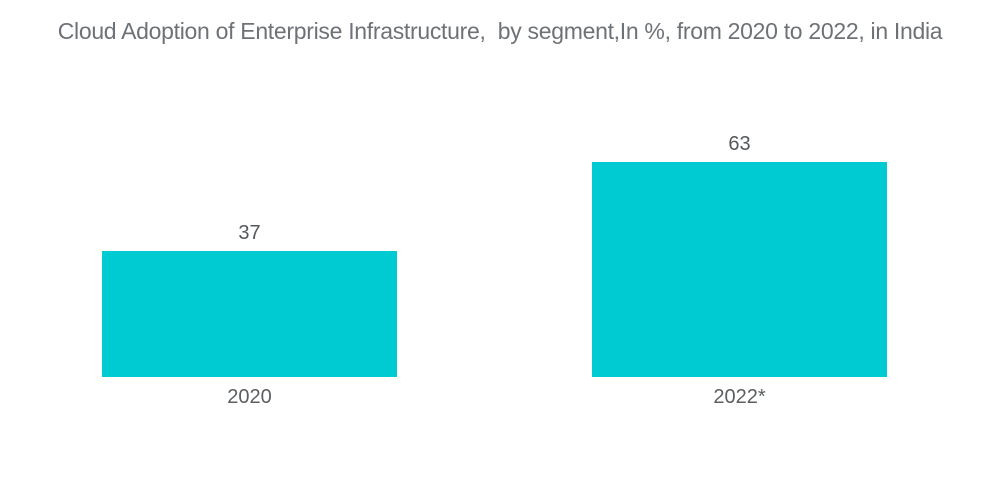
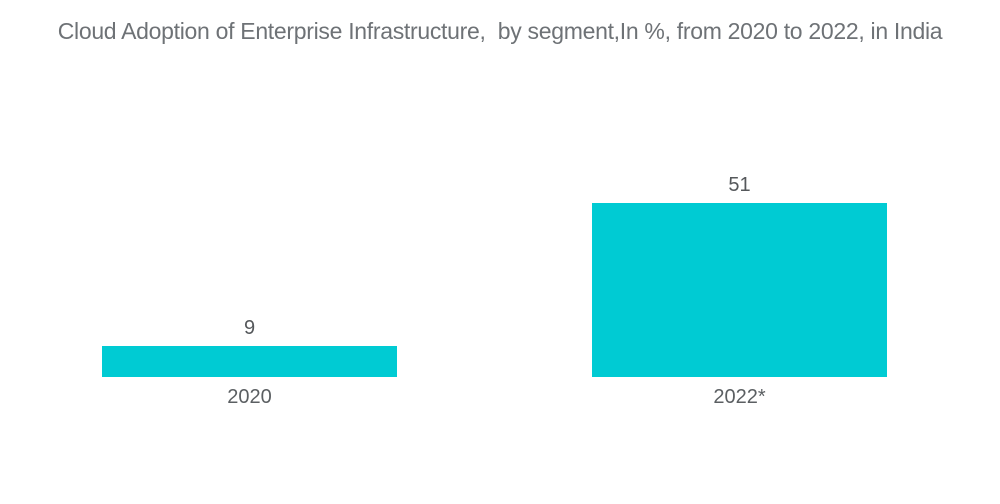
2020: 37 -> 9
2022*: 63 -> 51
